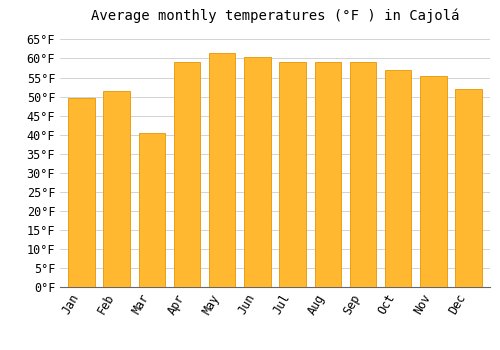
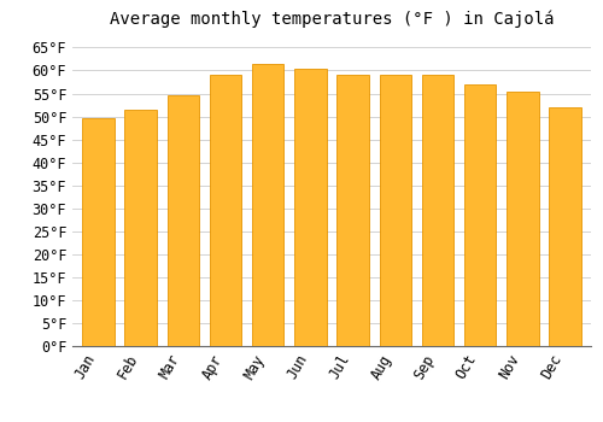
Mar: 40.5°F -> 54.5°F
